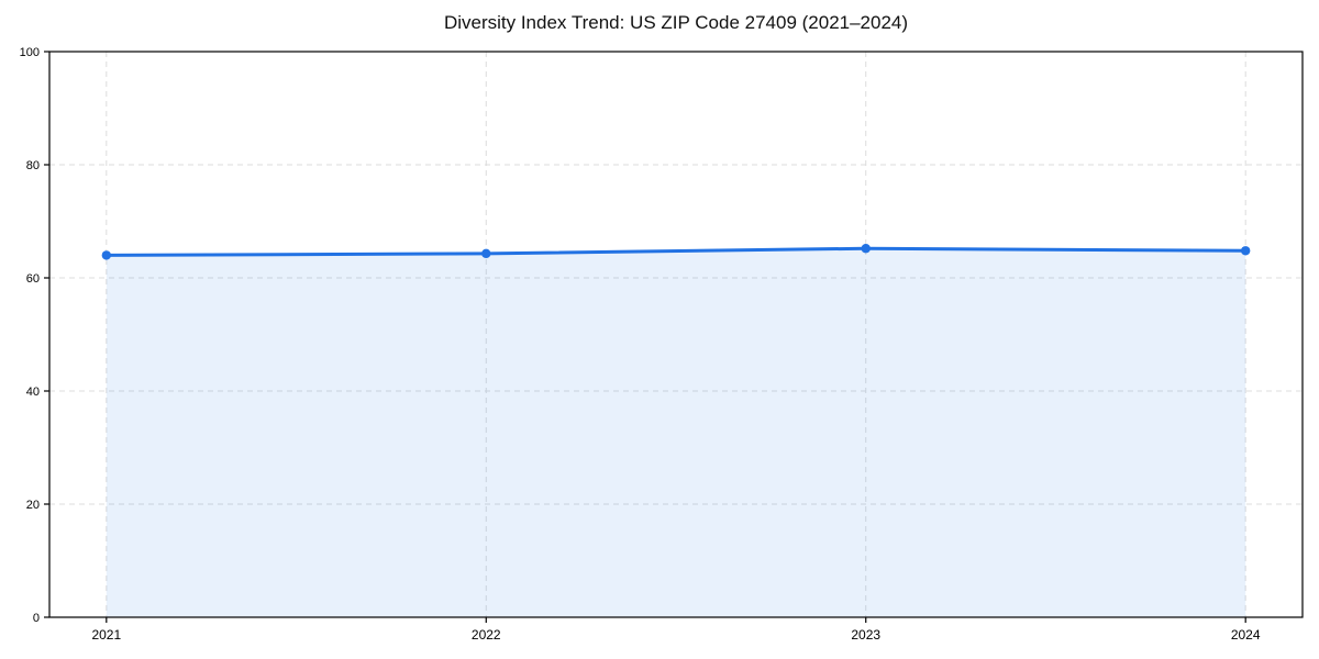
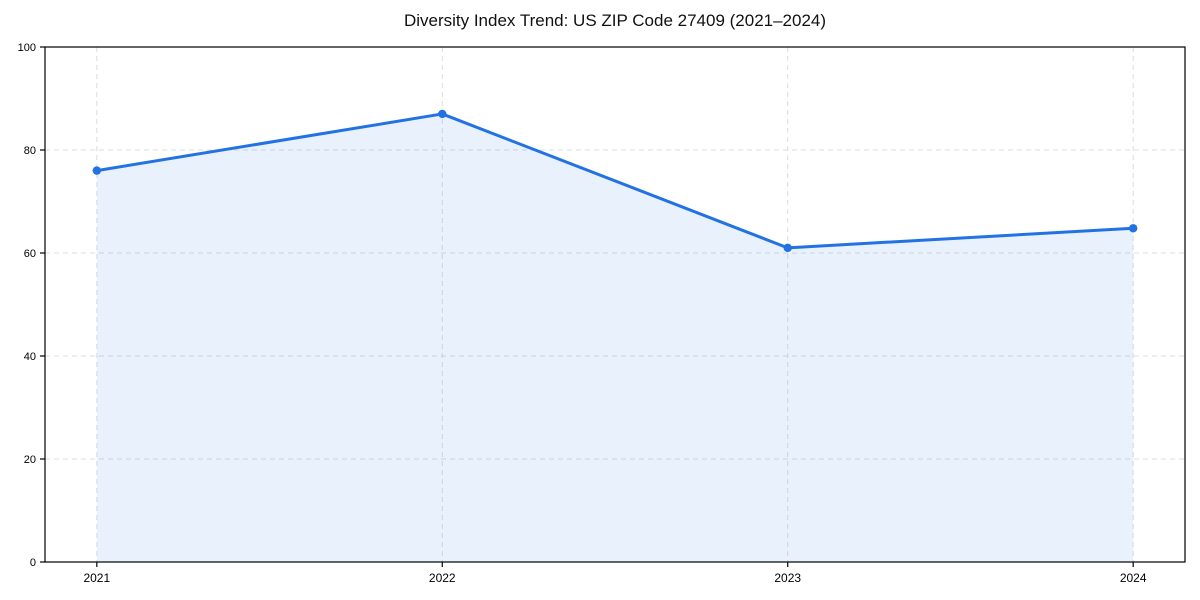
2021: 64 -> 76
2022: 64 -> 87
2023: 65 -> 61
